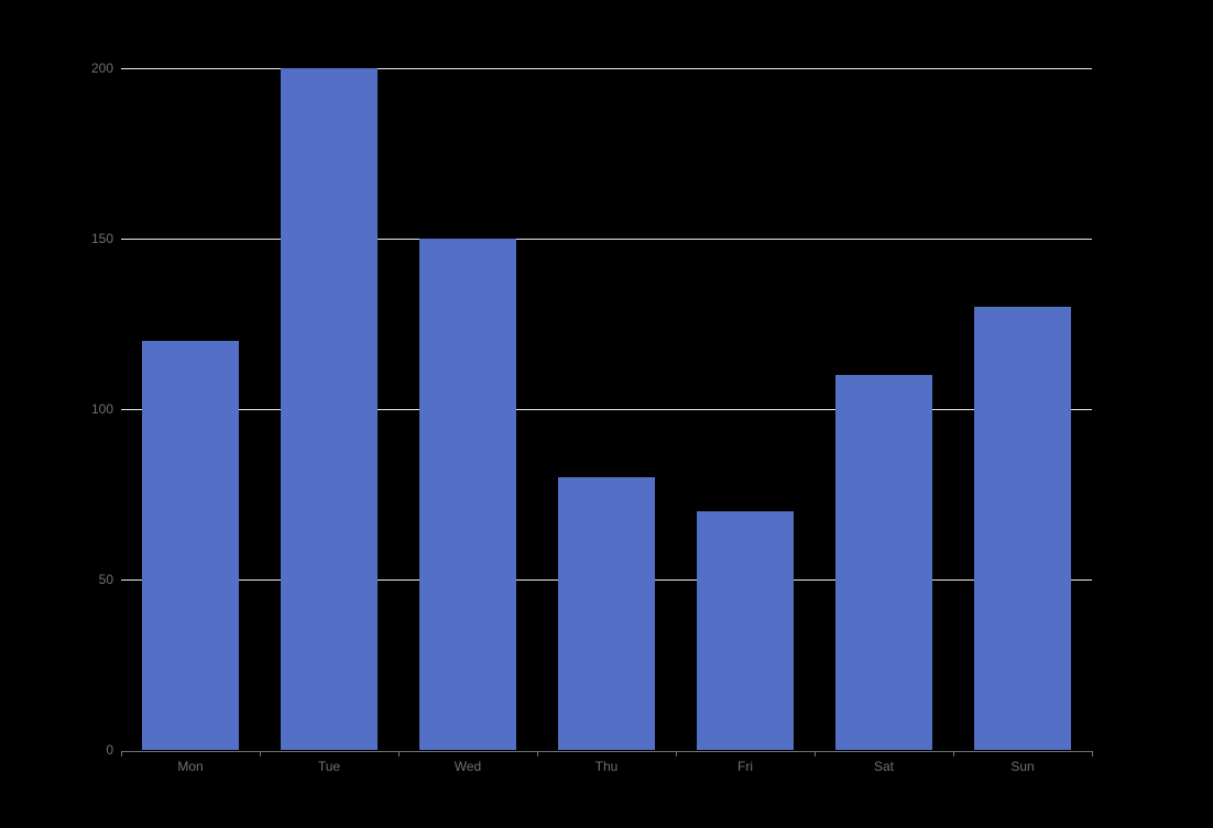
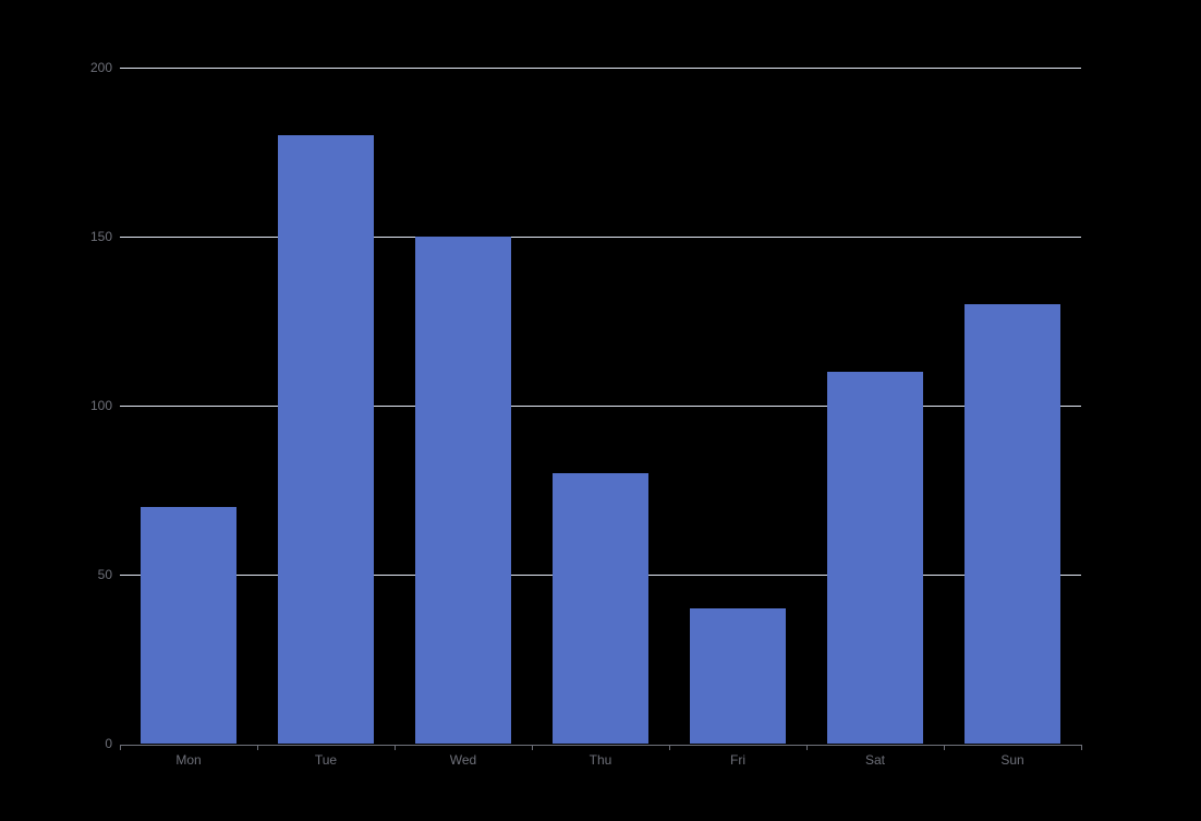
Mon: 120 -> 70
Tue: 200 -> 180
Fri: 70 -> 40
